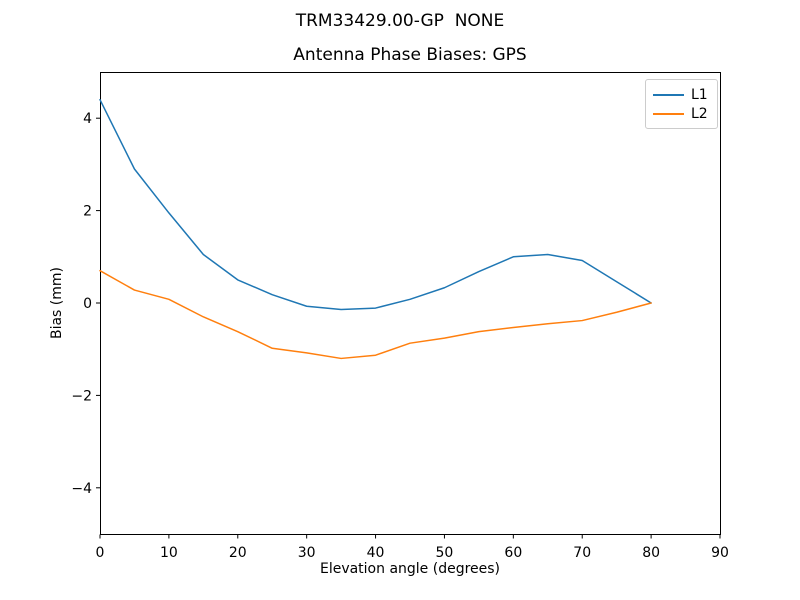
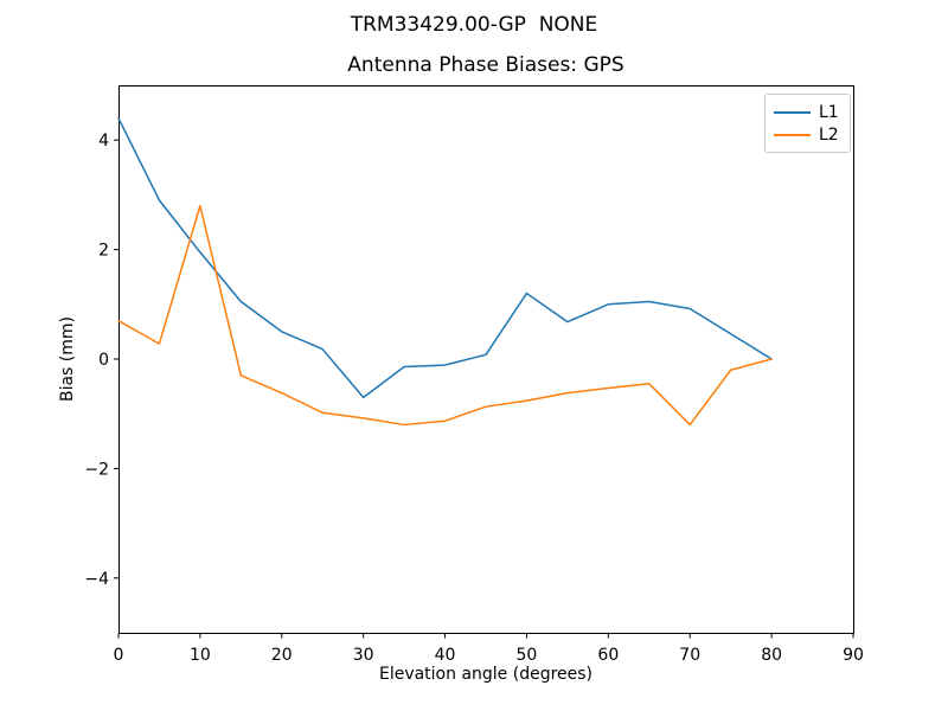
L2/10: 0.1 -> 2.8
L1/30: -0.1 -> -0.7
L1/50: 0.3 -> 1.2
L2/70: -0.4 -> -1.2
